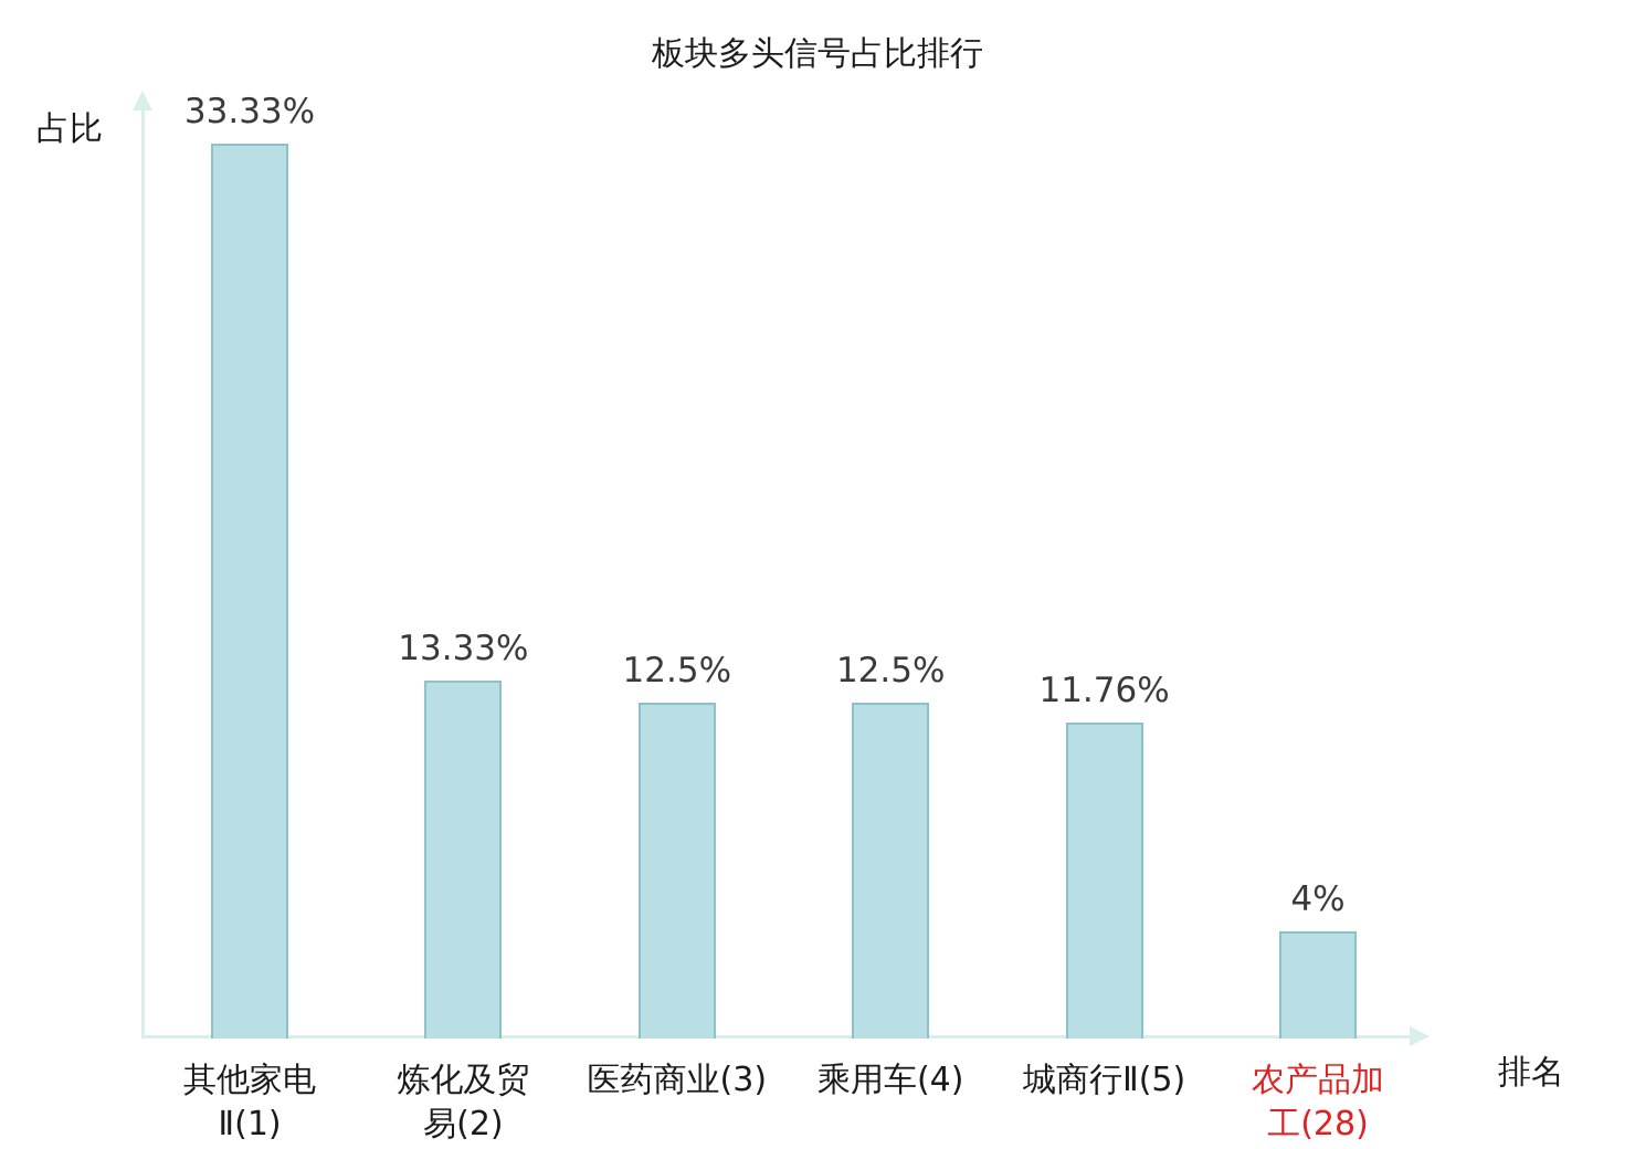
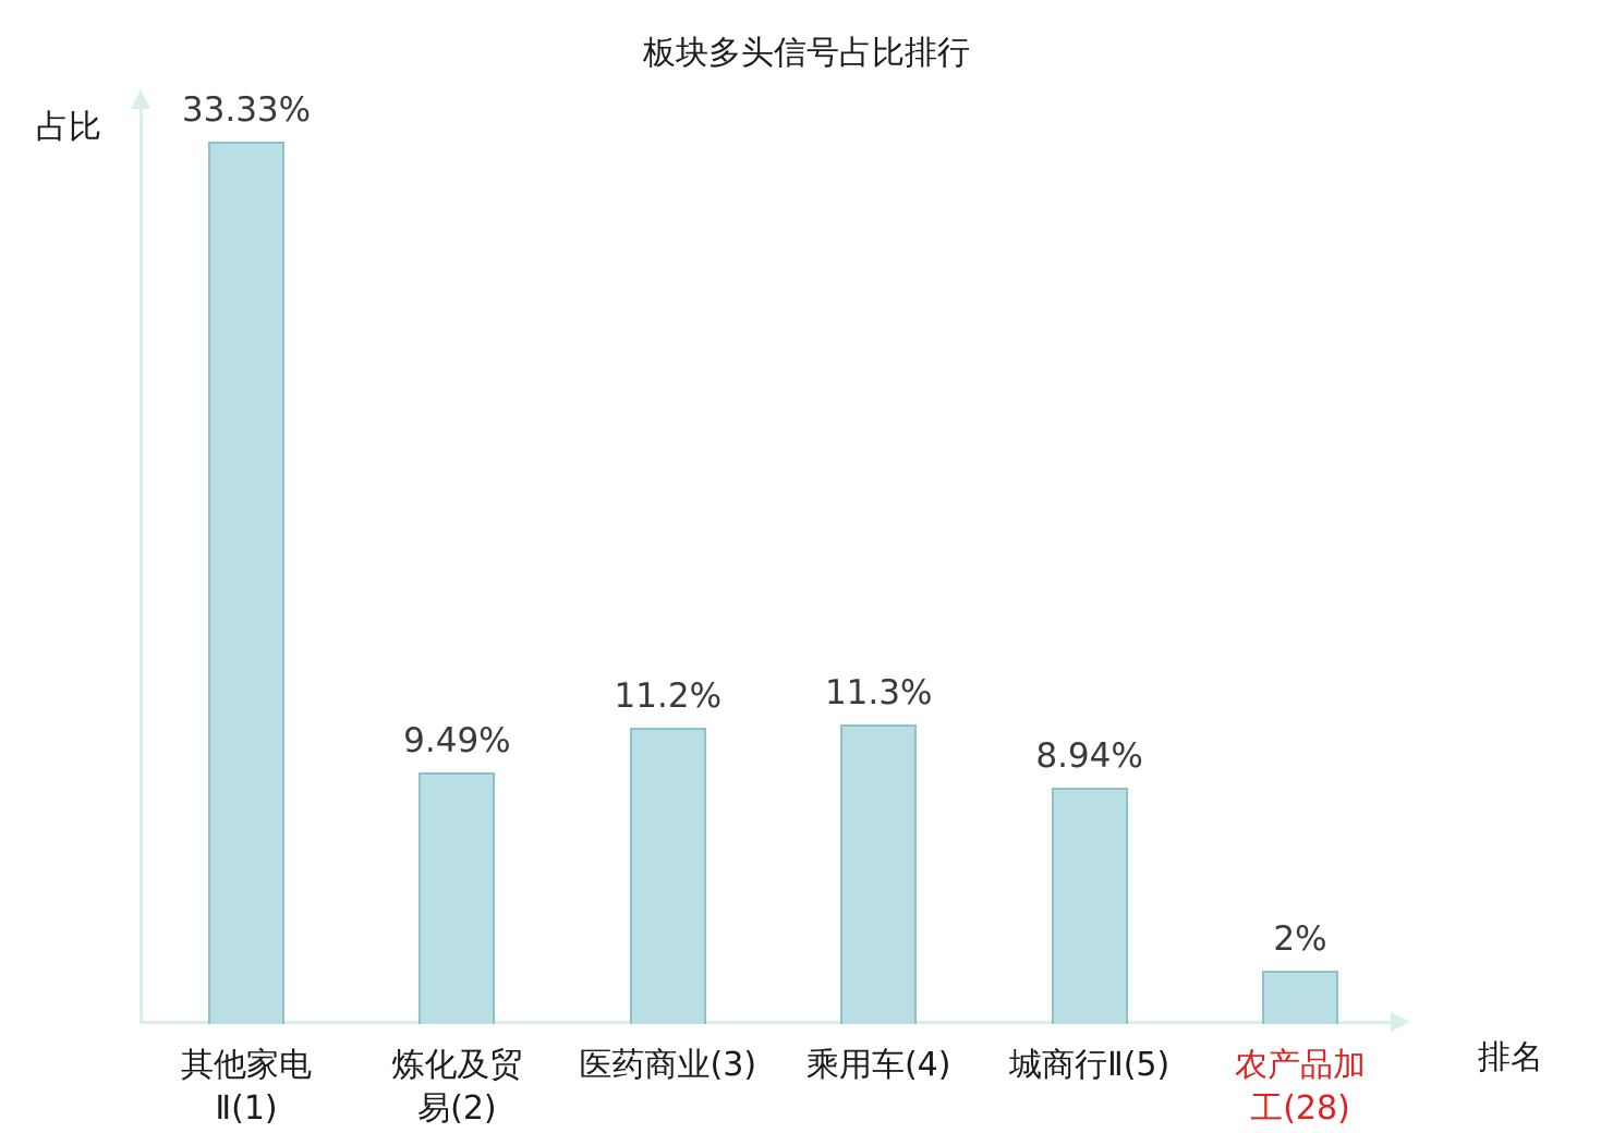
炼化及贸 易(2): 13.33% -> 9.49%
医药商业(3): 12.5% -> 11.2%
乘用车(4): 12.5% -> 11.3%
城商行Ⅱ(5): 11.76% -> 8.94%
农产品加 工(28): 4% -> 2%
